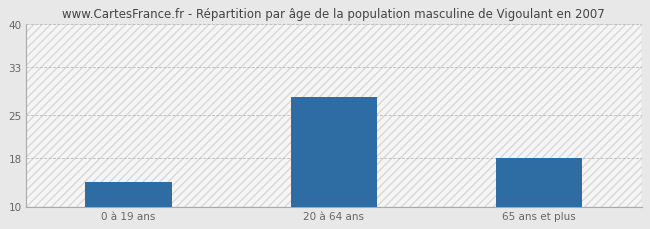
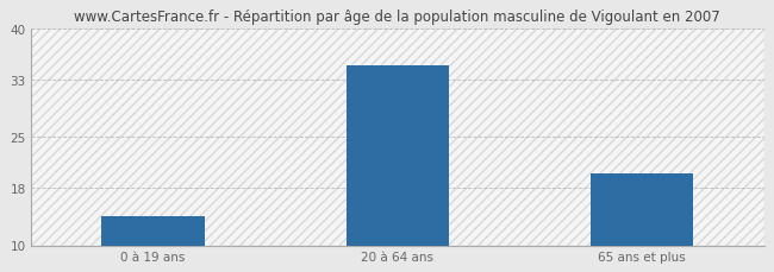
20 à 64 ans: 28 -> 35
65 ans et plus: 18 -> 20
